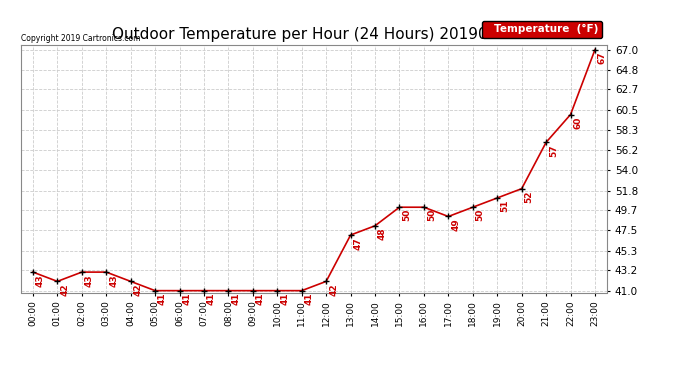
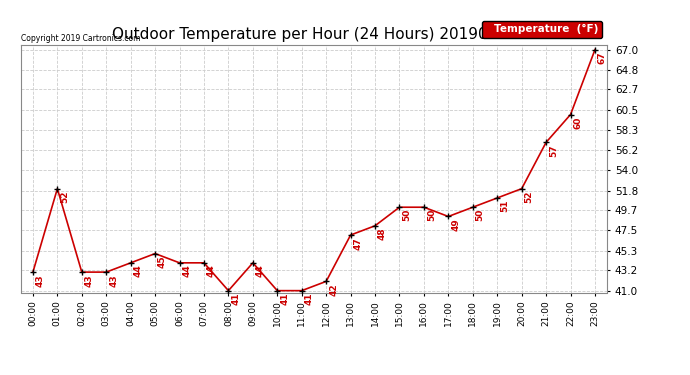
01:00: 42 -> 52
04:00: 42 -> 44
05:00: 41 -> 45
06:00: 41 -> 44
07:00: 41 -> 44
09:00: 41 -> 44
